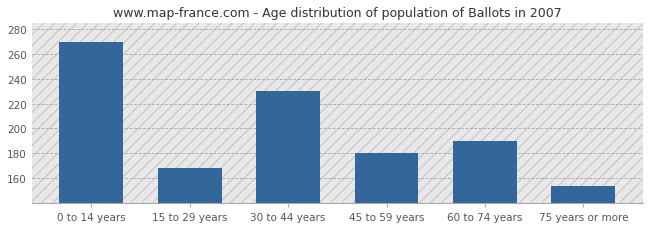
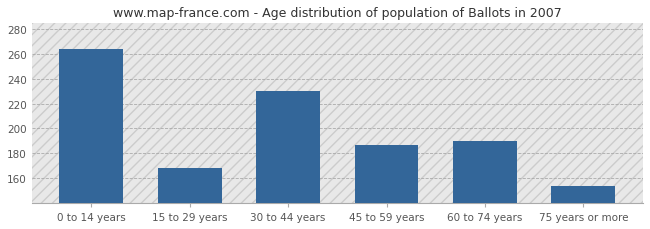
0 to 14 years: 270 -> 264
45 to 59 years: 180 -> 187
